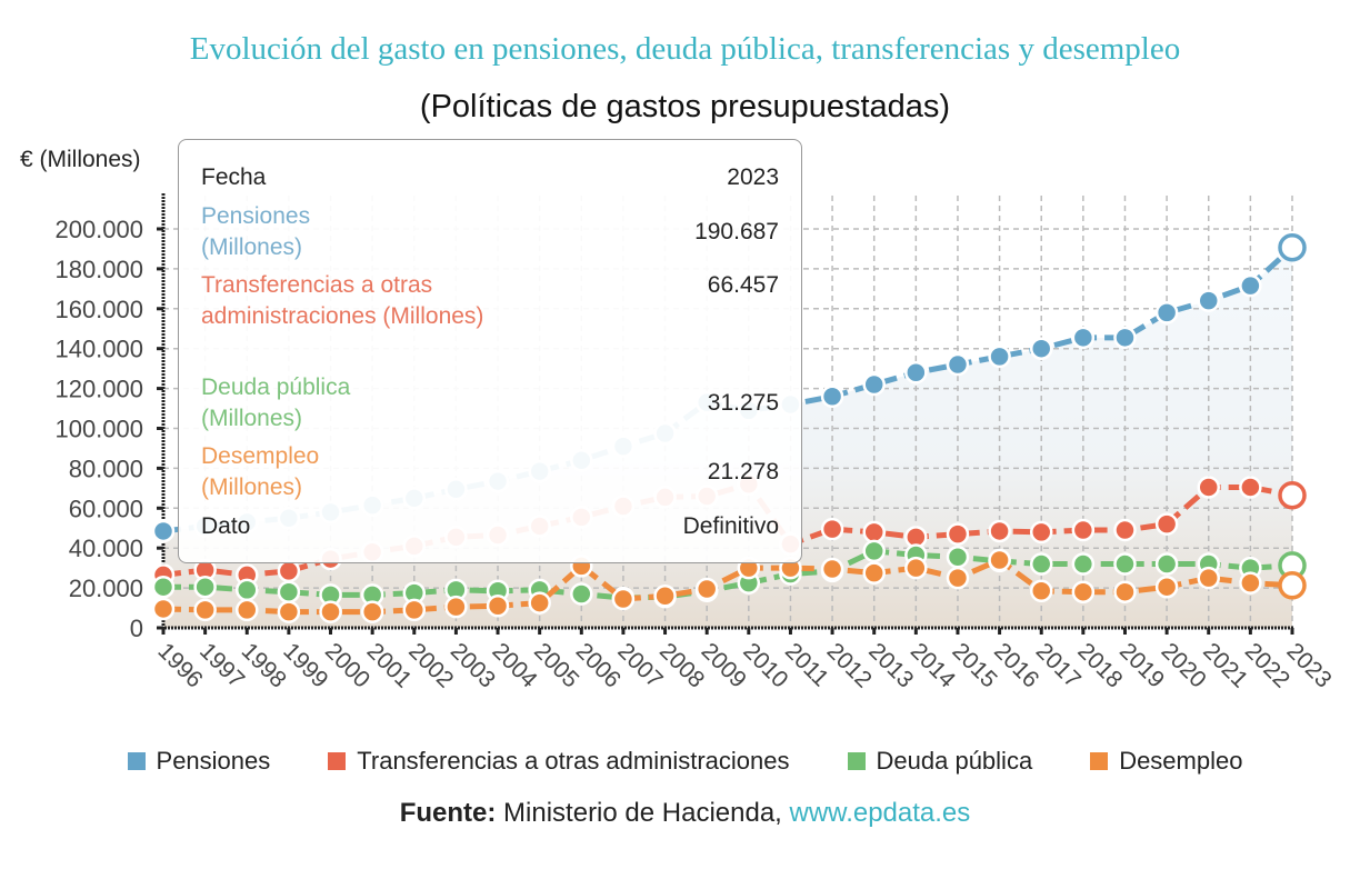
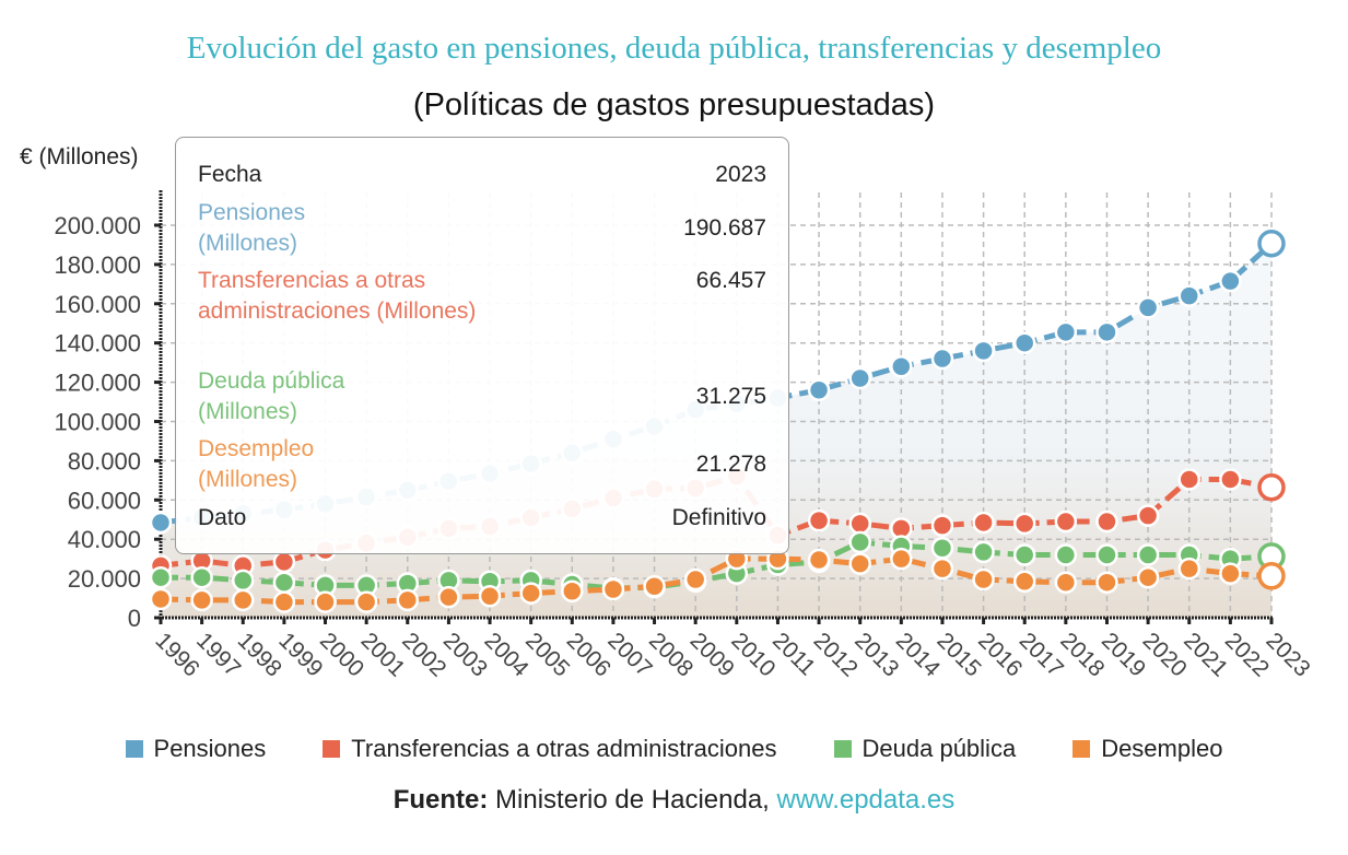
Desempleo/2006: 31000 -> 14000
Pensiones/2009: 113000 -> 106000
Desempleo/2016: 34000 -> 20000
